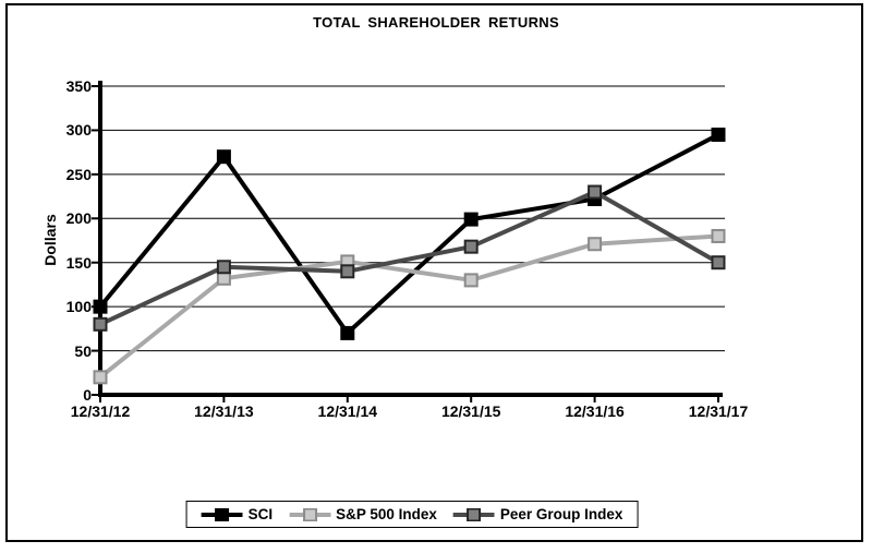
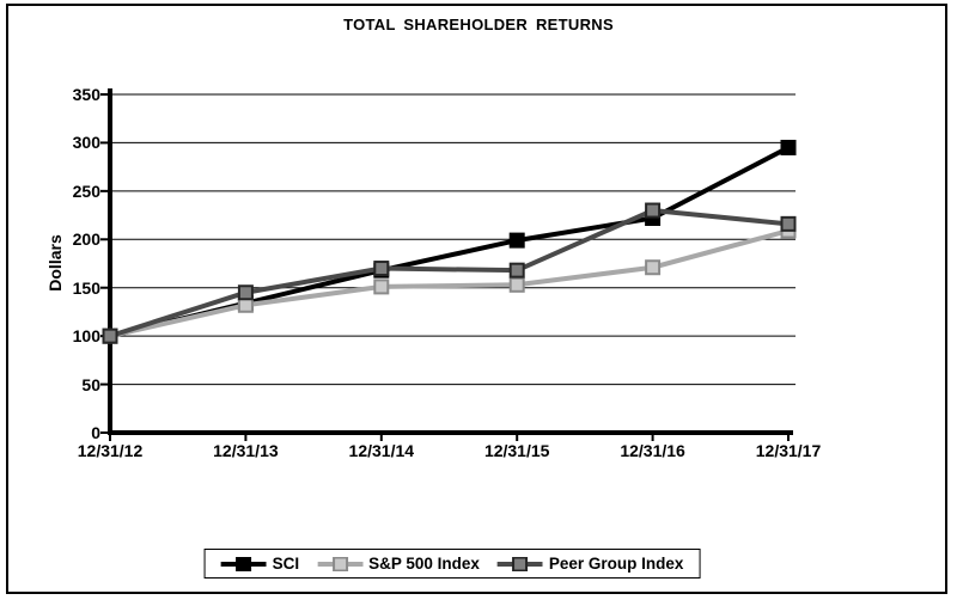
S&P 500 Index/12/31/12: 20 -> 100
Peer Group Index/12/31/12: 80 -> 100
SCI/12/31/13: 270 -> 130
SCI/12/31/14: 70 -> 170
Peer Group Index/12/31/14: 140 -> 170
S&P 500 Index/12/31/15: 130 -> 150
S&P 500 Index/12/31/17: 180 -> 210
Peer Group Index/12/31/17: 150 -> 220
